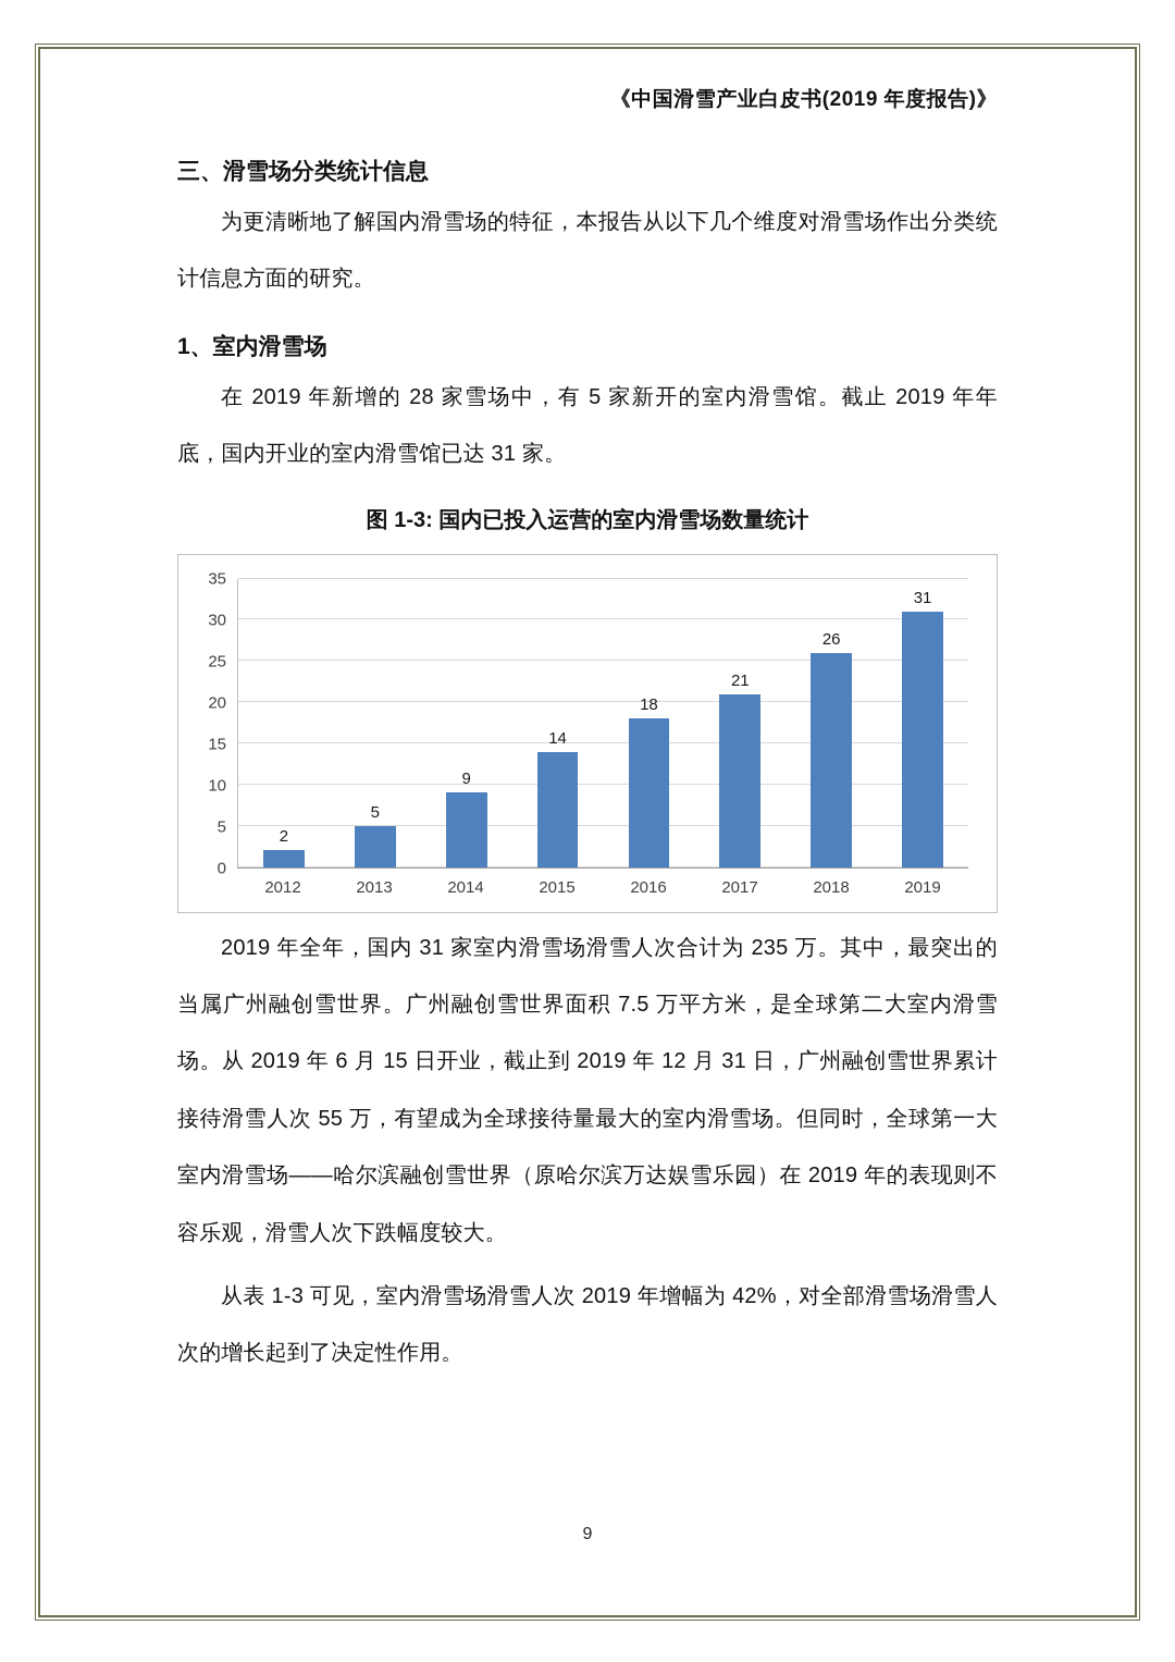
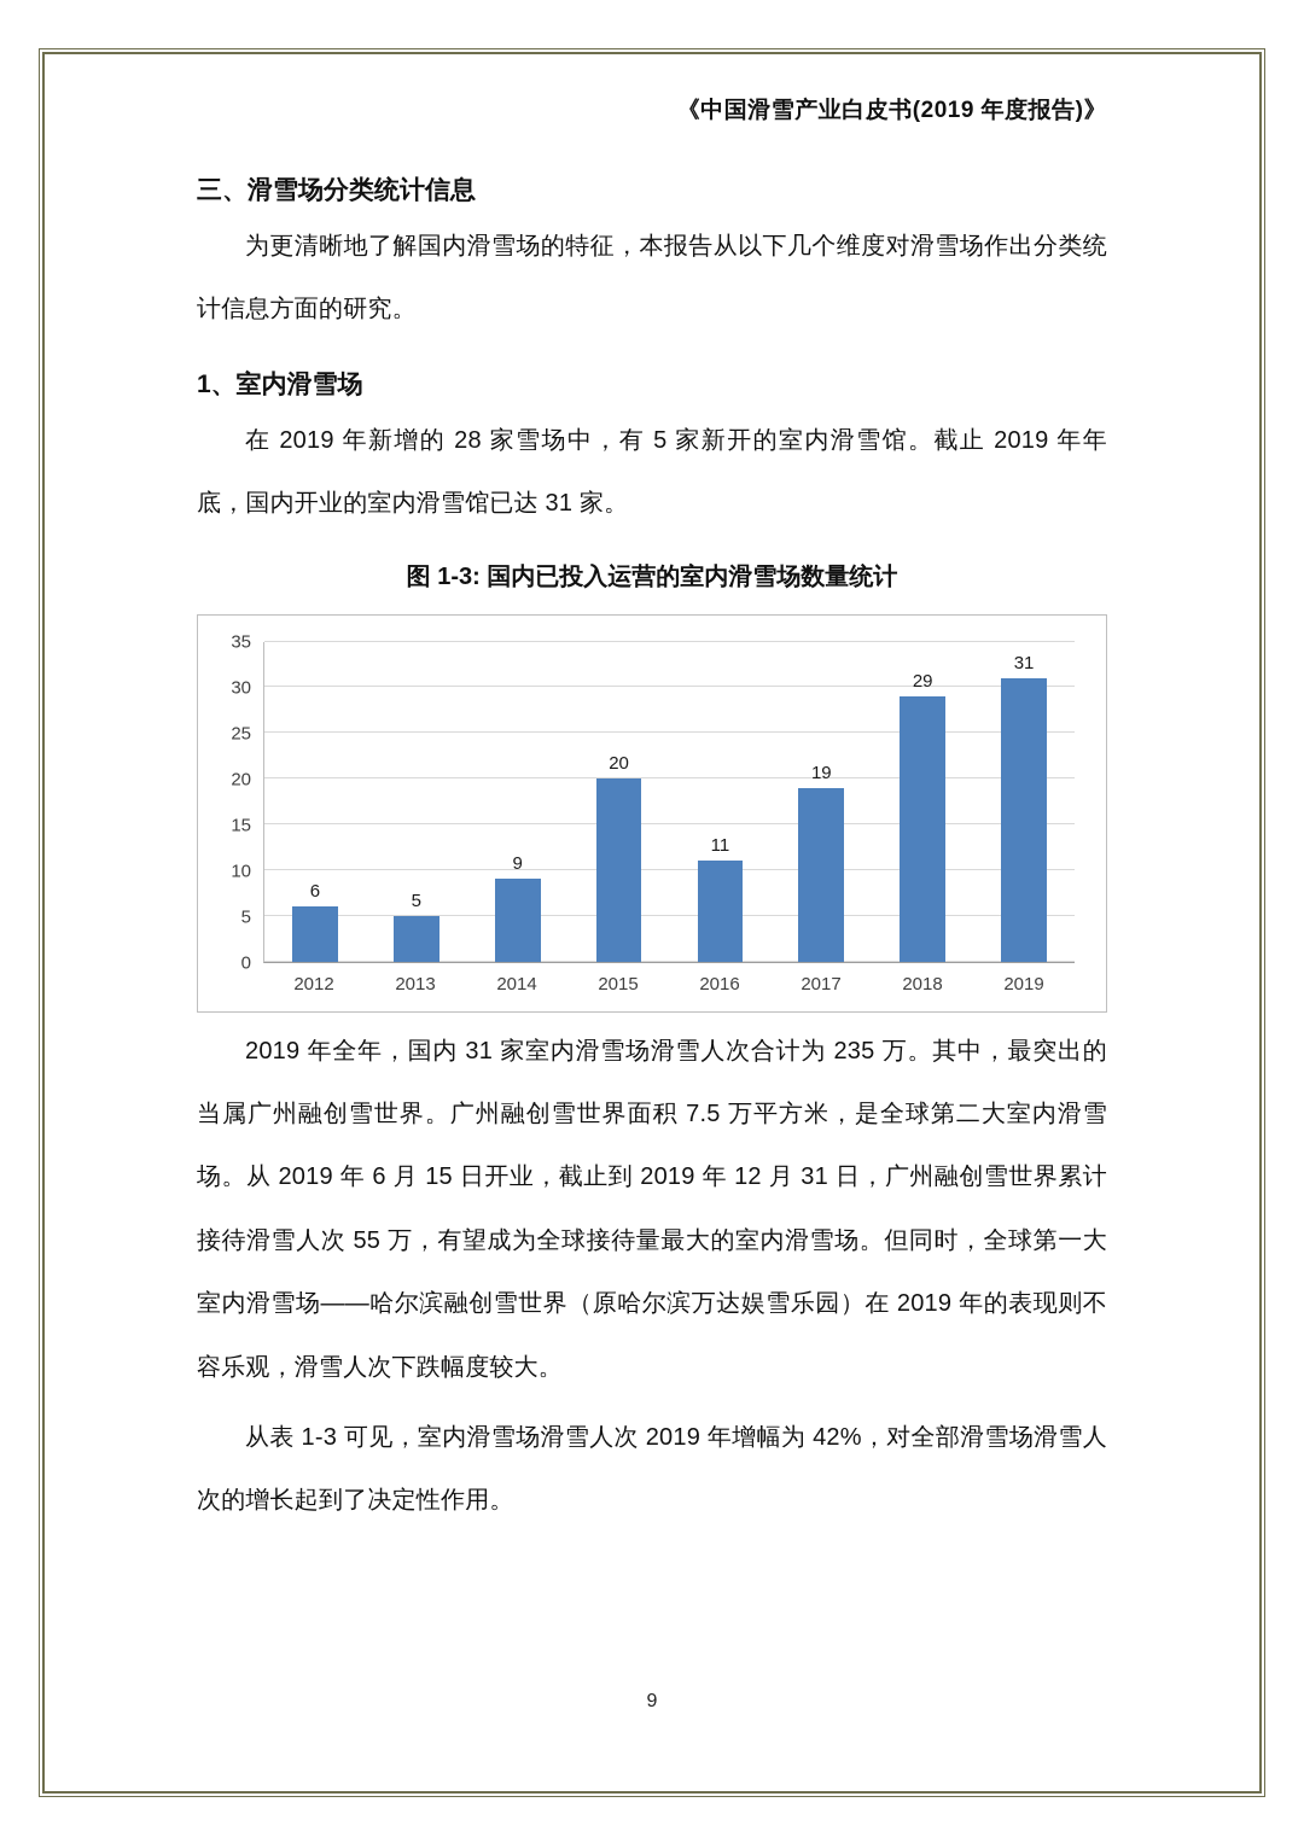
2012: 2 -> 6
2015: 14 -> 20
2016: 18 -> 11
2017: 21 -> 19
2018: 26 -> 29
